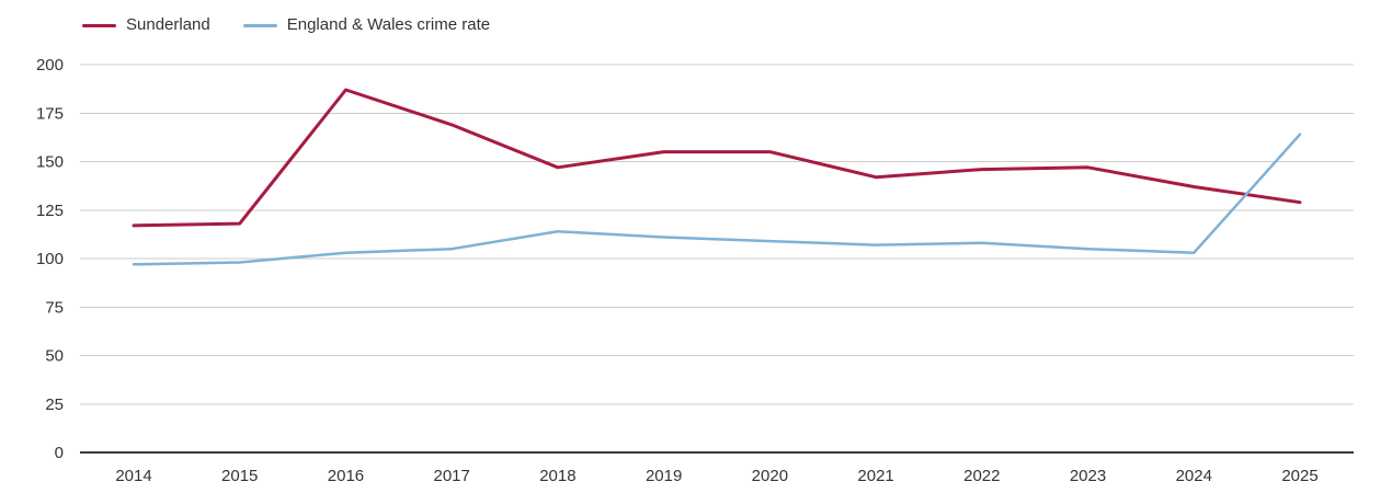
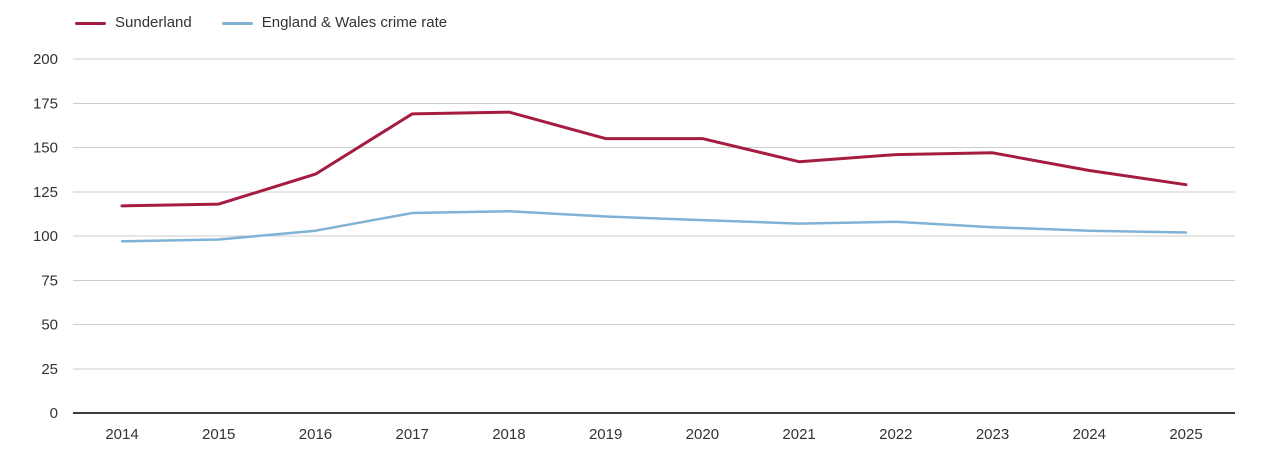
Sunderland/2016: 187 -> 135
England & Wales crime rate/2017: 105 -> 113
Sunderland/2018: 147 -> 170
England & Wales crime rate/2025: 164 -> 102
